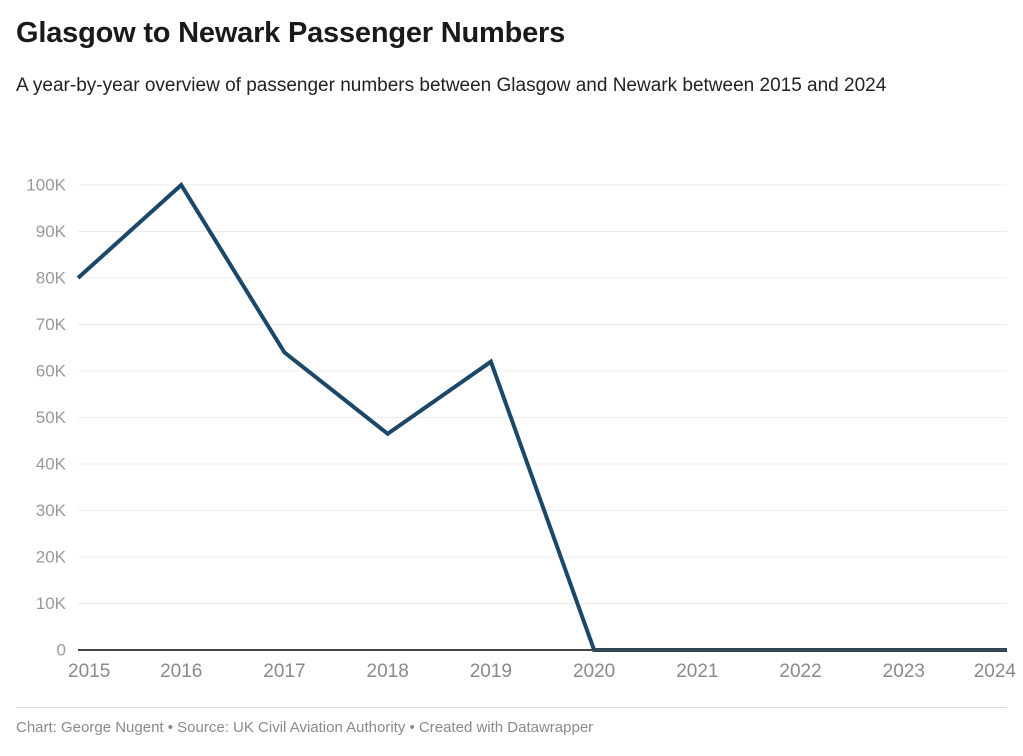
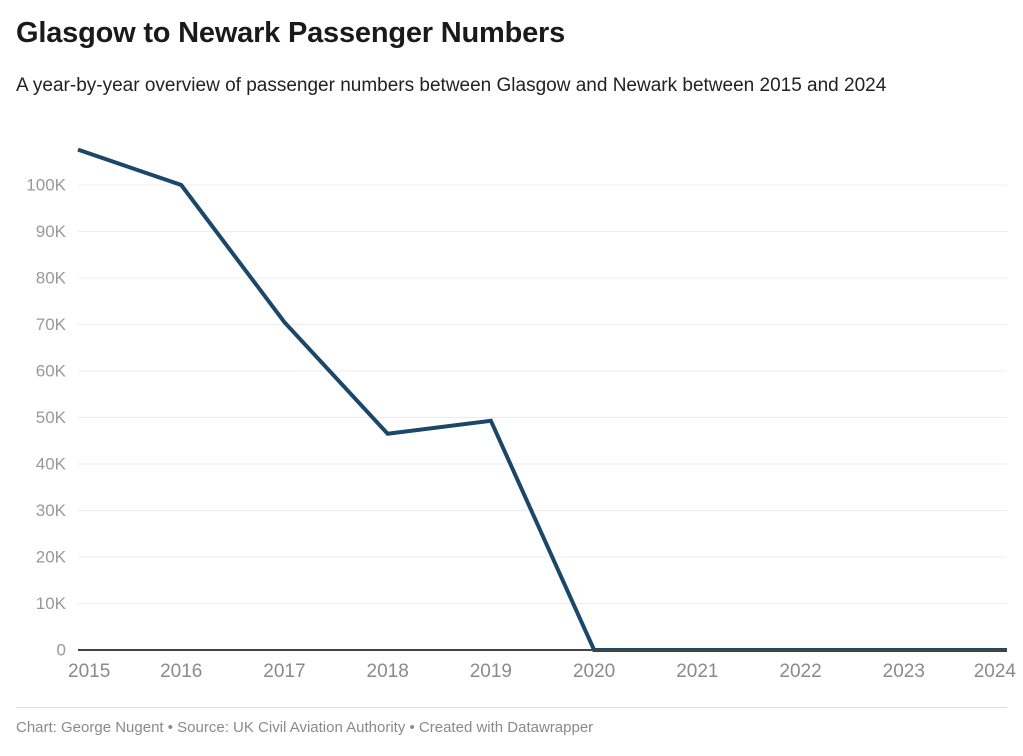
2015: 80K -> 108K
2017: 64K -> 70K
2019: 62K -> 49K
